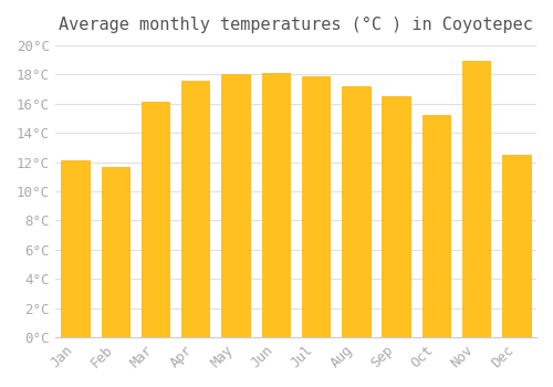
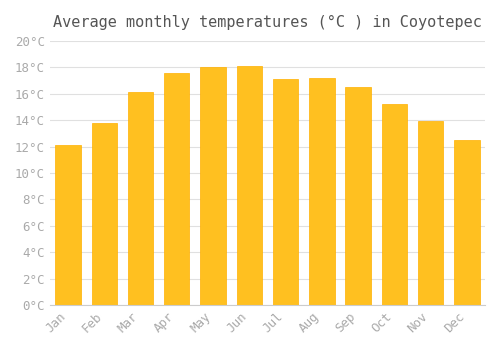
Feb: 11.7°C -> 13.8°C
Jul: 17.9°C -> 17.1°C
Nov: 18.9°C -> 13.9°C
